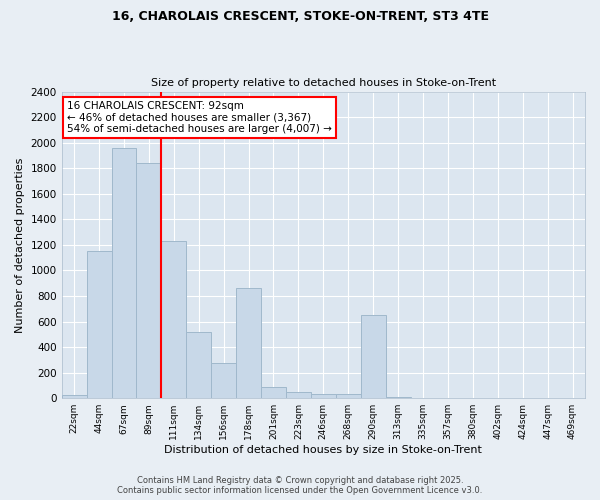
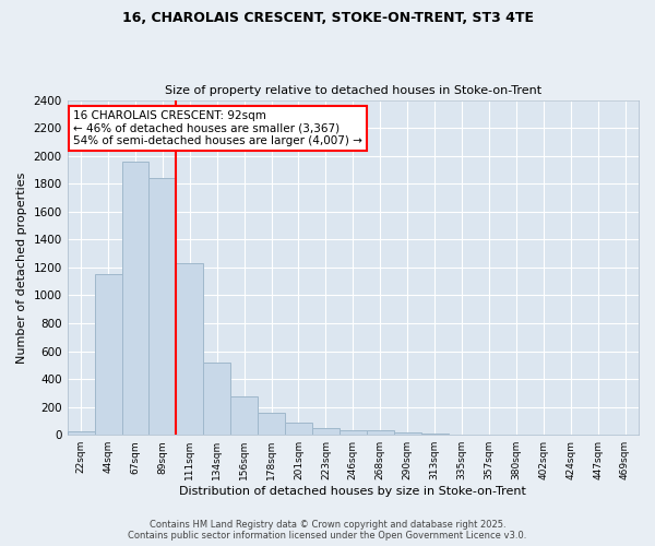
178sqm: 860 -> 160
290sqm: 650 -> 20
